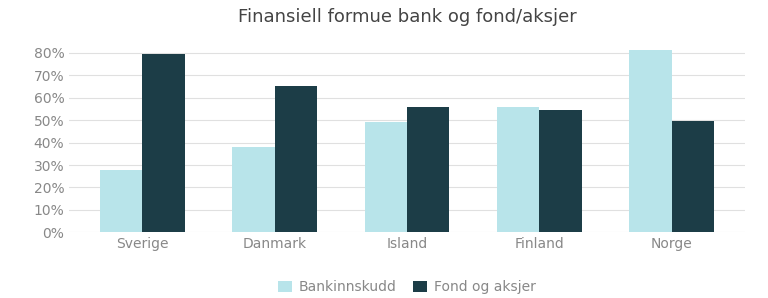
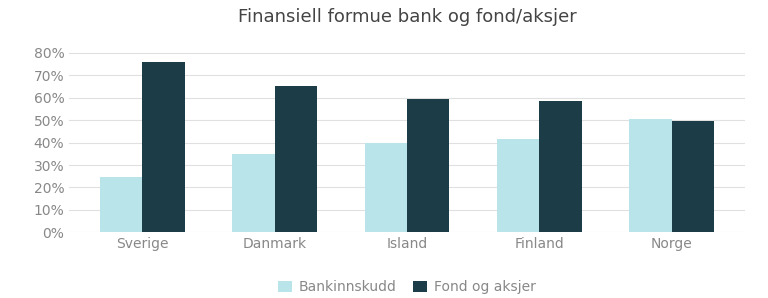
Bankinnskudd/Sverige: 28.0% -> 24.5%
Fond og aksjer/Sverige: 79.5% -> 76.0%
Bankinnskudd/Danmark: 38.0% -> 35.0%
Bankinnskudd/Island: 49.0% -> 40.0%
Fond og aksjer/Island: 56.0% -> 59.5%
Bankinnskudd/Finland: 56.0% -> 41.5%
Fond og aksjer/Finland: 54.5% -> 58.5%
Bankinnskudd/Norge: 81.0% -> 50.5%
